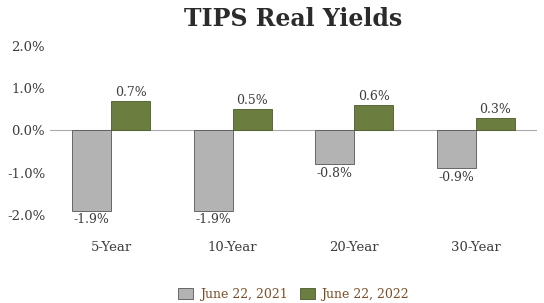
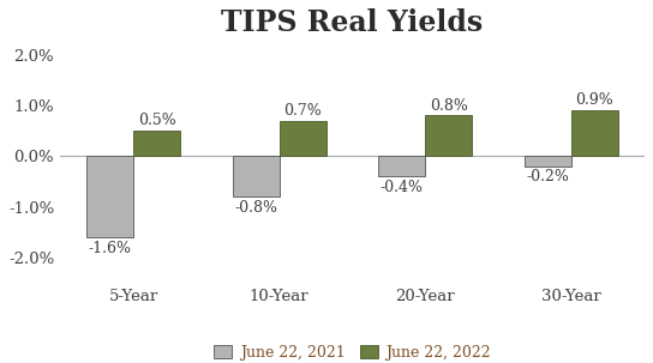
June 22, 2021/5-Year: -1.9% -> -1.6%
June 22, 2022/5-Year: 0.7% -> 0.5%
June 22, 2021/10-Year: -1.9% -> -0.8%
June 22, 2022/10-Year: 0.5% -> 0.7%
June 22, 2021/20-Year: -0.8% -> -0.4%
June 22, 2022/20-Year: 0.6% -> 0.8%
June 22, 2021/30-Year: -0.9% -> -0.2%
June 22, 2022/30-Year: 0.3% -> 0.9%
